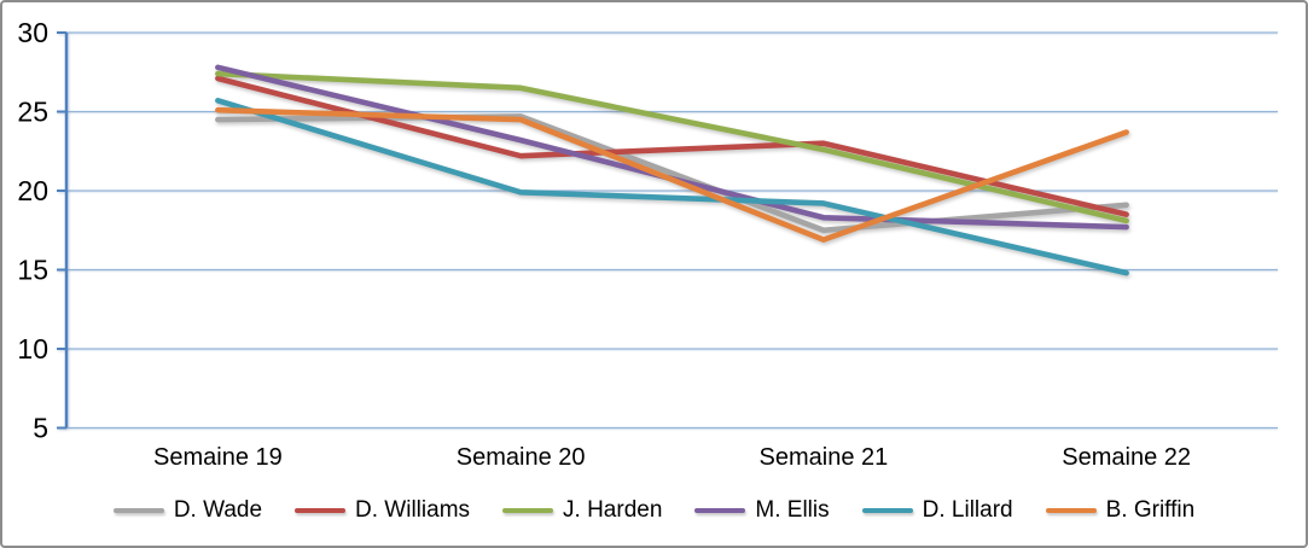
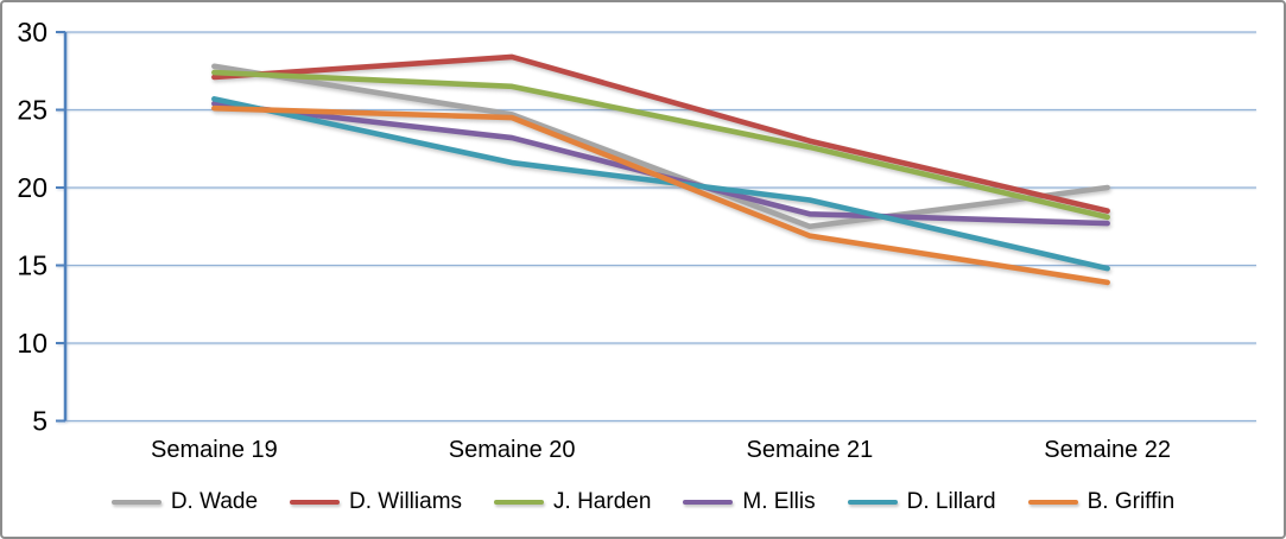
D. Wade/Semaine 19: 24.5 -> 27.8
M. Ellis/Semaine 19: 27.8 -> 25.4
D. Williams/Semaine 20: 22.2 -> 28.4
D. Lillard/Semaine 20: 19.9 -> 21.6
D. Wade/Semaine 22: 19.1 -> 20.0
B. Griffin/Semaine 22: 23.7 -> 13.9
